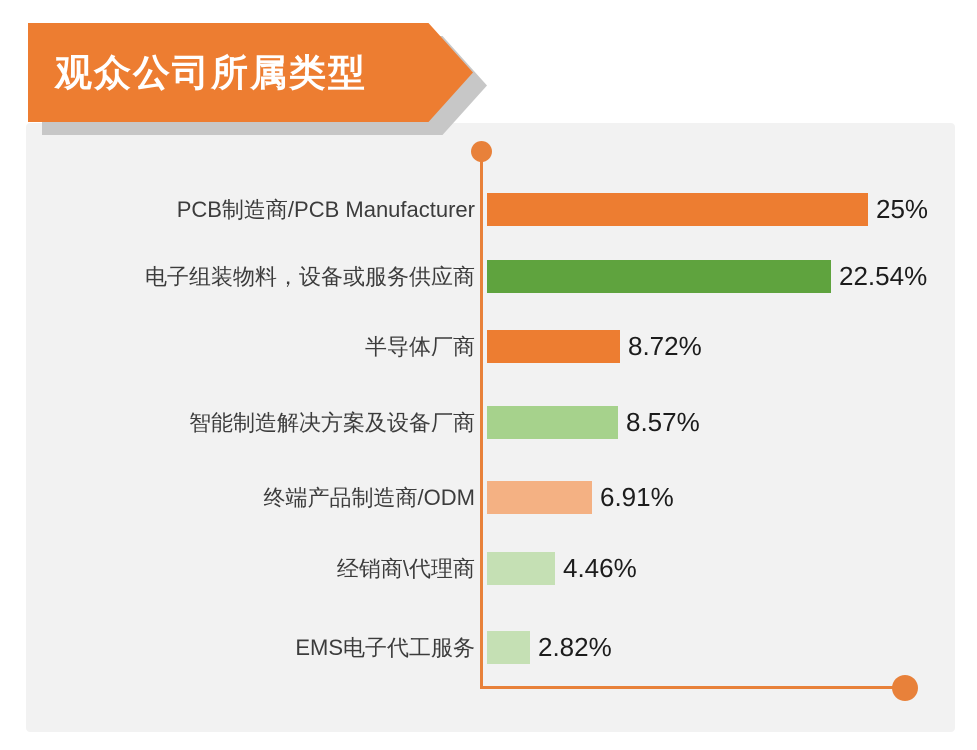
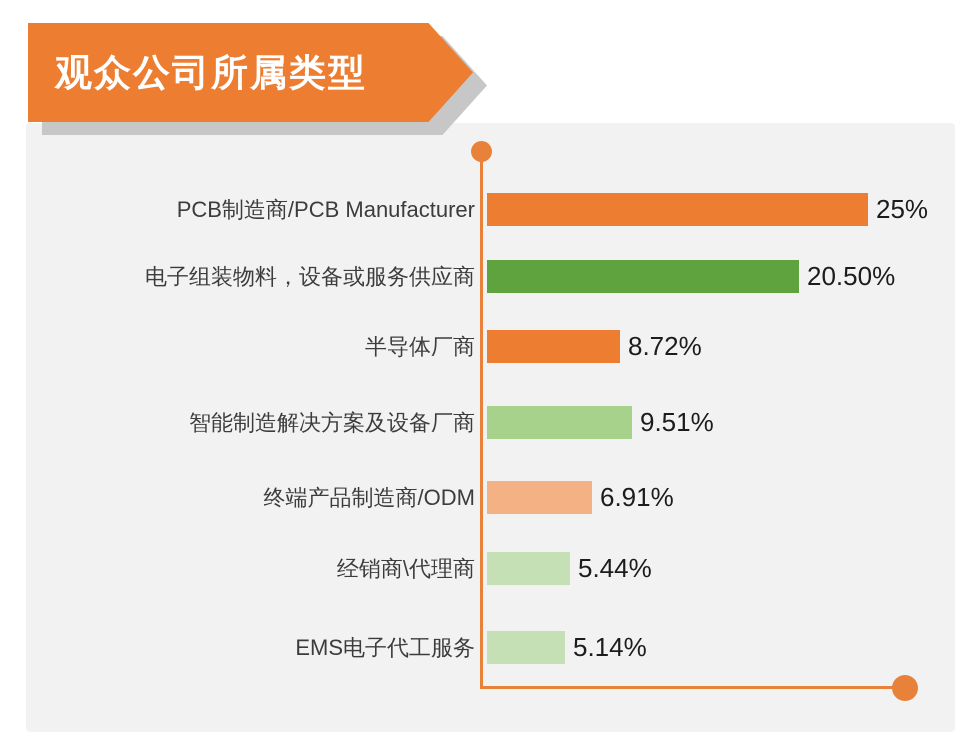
电子组装物料，设备或服务供应商: 22.54% -> 20.50%
智能制造解决方案及设备厂商: 8.57% -> 9.51%
经销商\代理商: 4.46% -> 5.44%
EMS电子代工服务: 2.82% -> 5.14%
